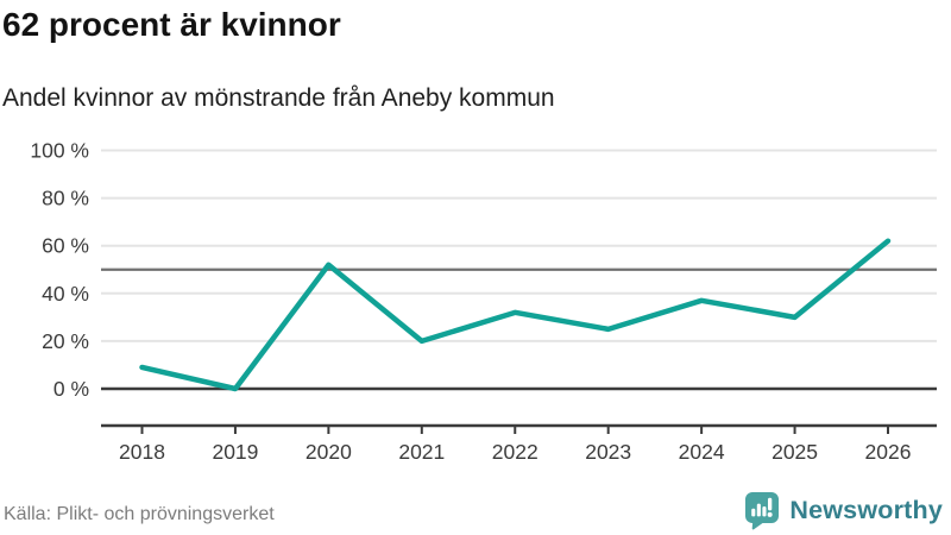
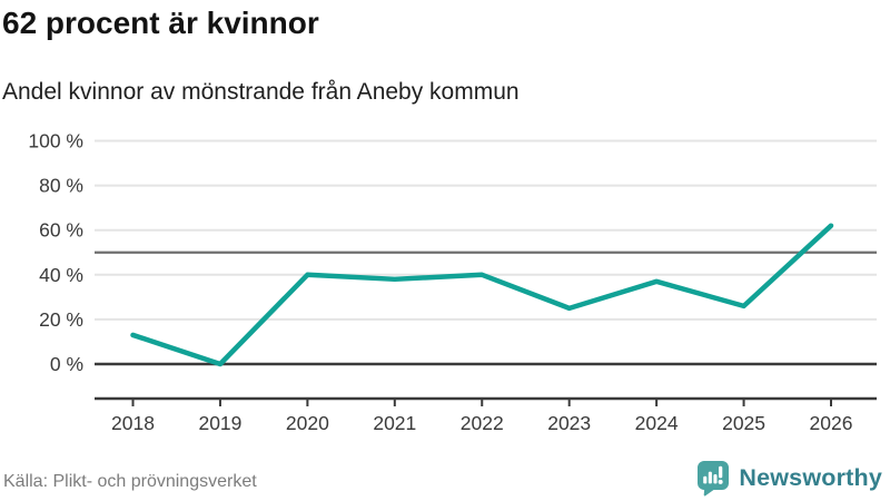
2018: 9% -> 13%
2020: 52% -> 40%
2021: 20% -> 38%
2022: 32% -> 40%
2025: 30% -> 26%
